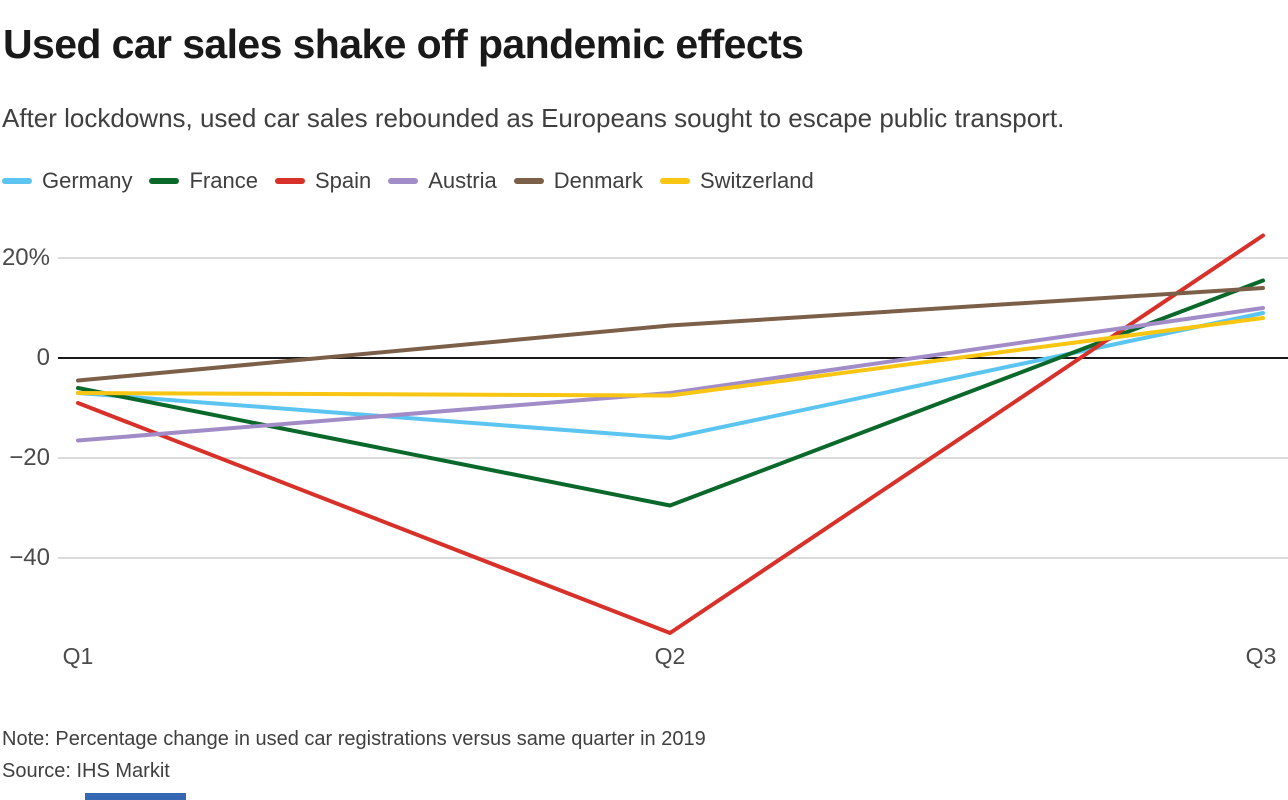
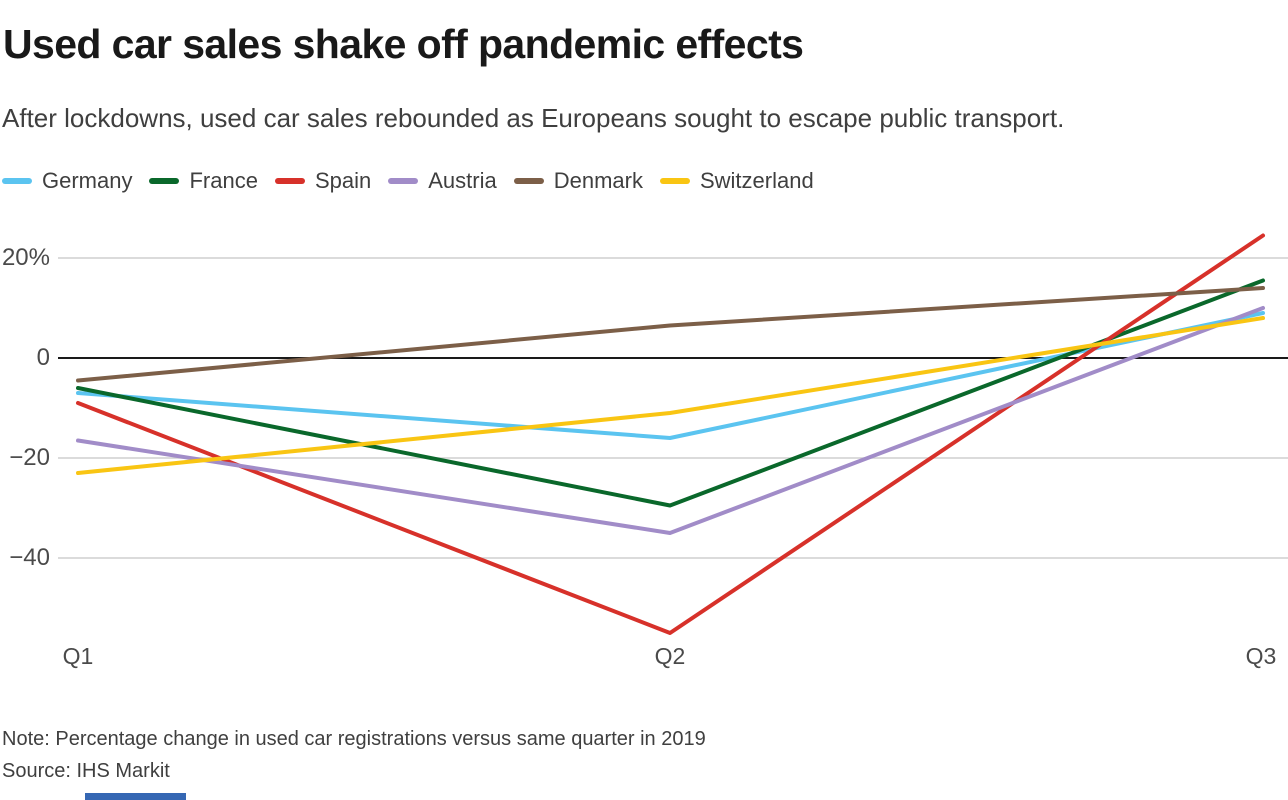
Switzerland/Q1: -7% -> -23%
Austria/Q2: -7% -> -35%
Switzerland/Q2: -8% -> -11%
